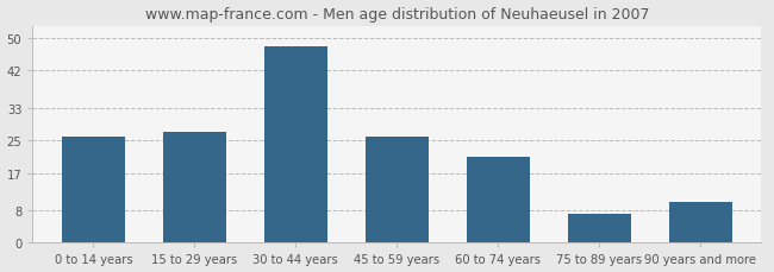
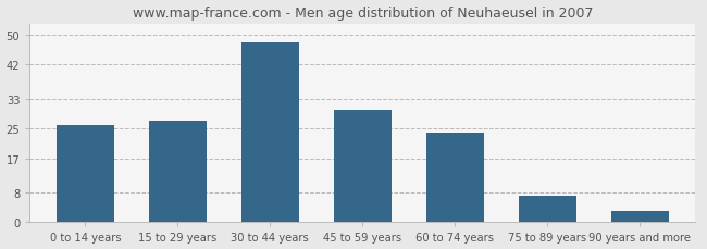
45 to 59 years: 26 -> 30
60 to 74 years: 21 -> 24
90 years and more: 10 -> 3
